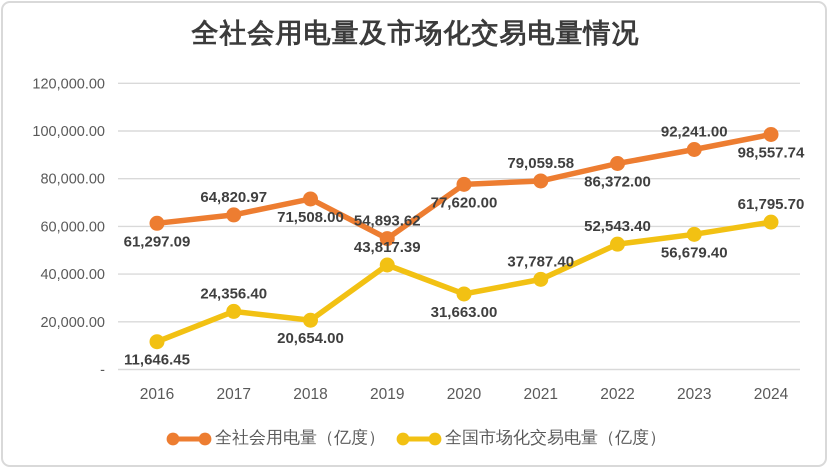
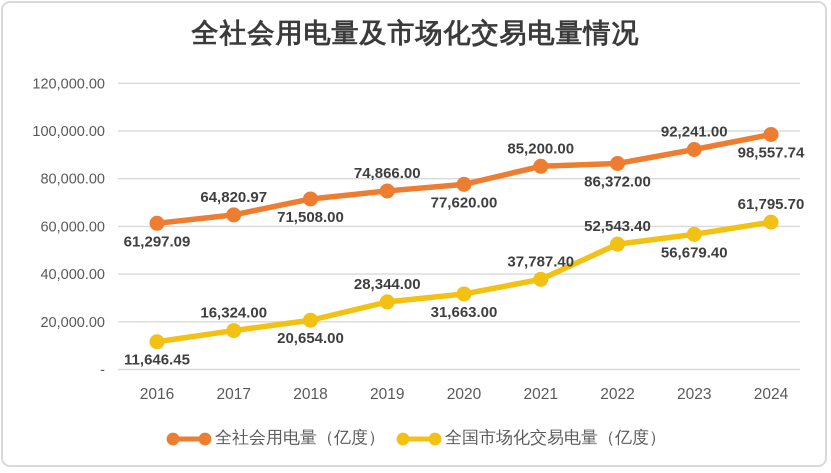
全国市场化交易电量（亿度）/2017: 24,356.40 -> 16,324.00
全社会用电量（亿度）/2019: 54,893.62 -> 74,866.00
全国市场化交易电量（亿度）/2019: 43,817.39 -> 28,344.00
全社会用电量（亿度）/2021: 79,059.58 -> 85,200.00
